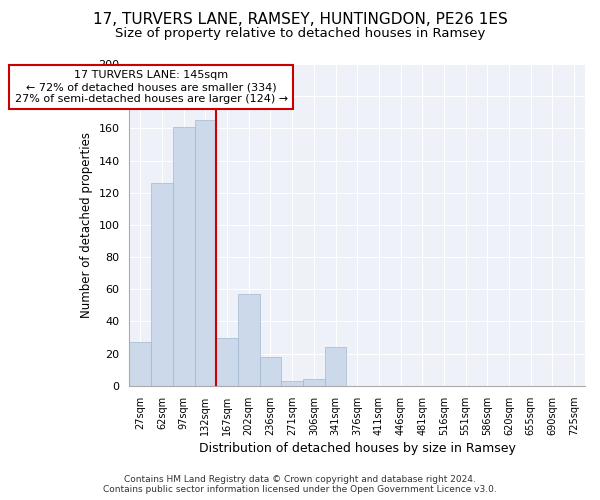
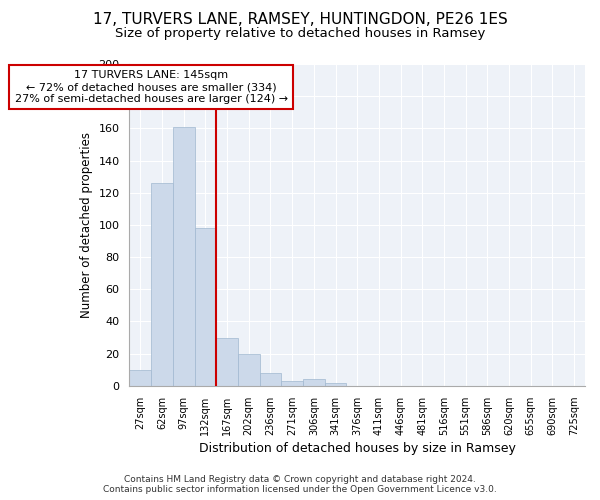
27sqm: 27 -> 10
132sqm: 165 -> 98
202sqm: 57 -> 20
236sqm: 18 -> 8
341sqm: 24 -> 2
